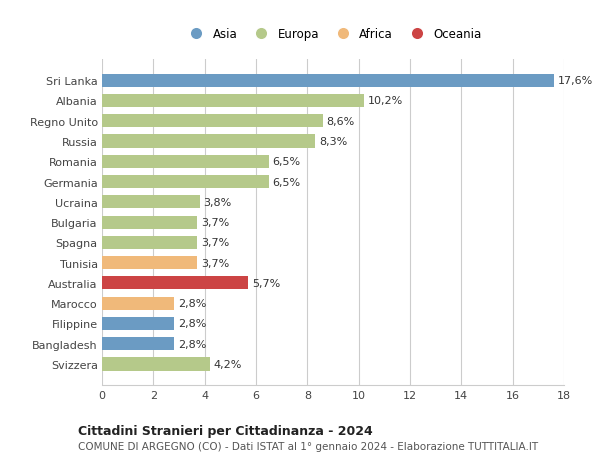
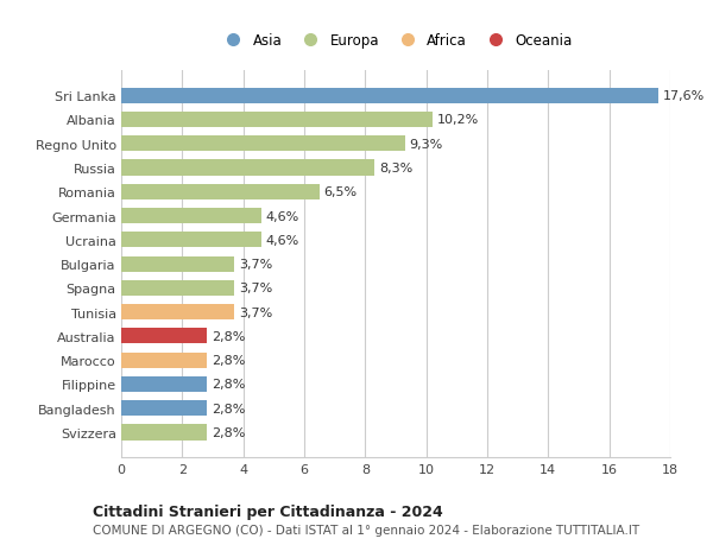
Regno Unito: 8,6% -> 9,3%
Germania: 6,5% -> 4,6%
Ucraina: 3,8% -> 4,6%
Australia: 5,7% -> 2,8%
Svizzera: 4,2% -> 2,8%
